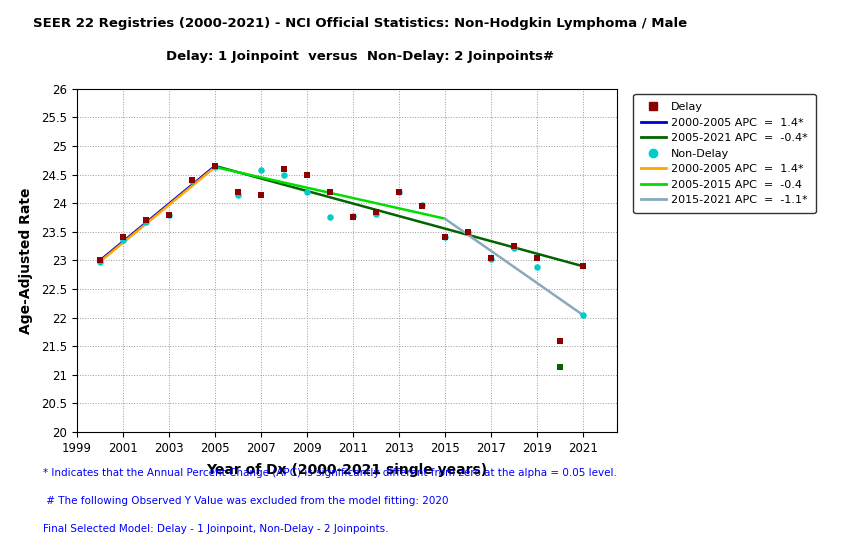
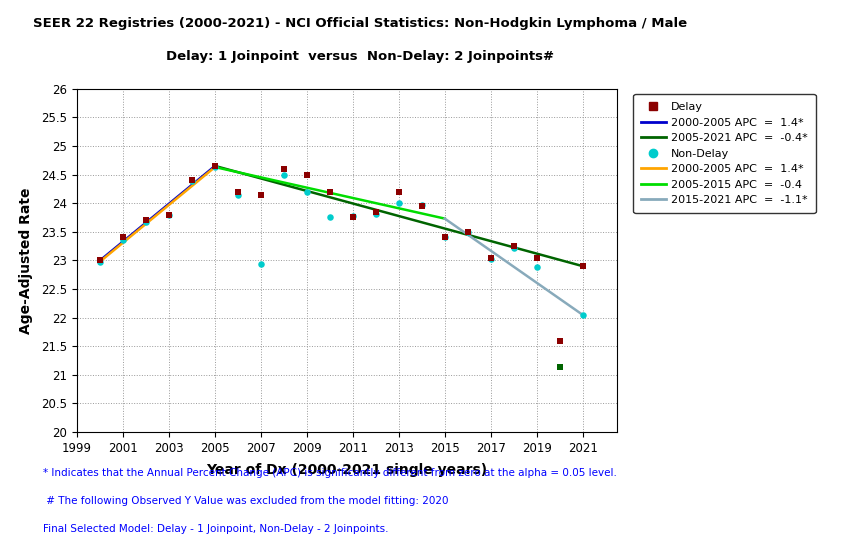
Non-Delay/2007: 24.58 -> 22.94
Non-Delay/2013: 24.19 -> 24.00
